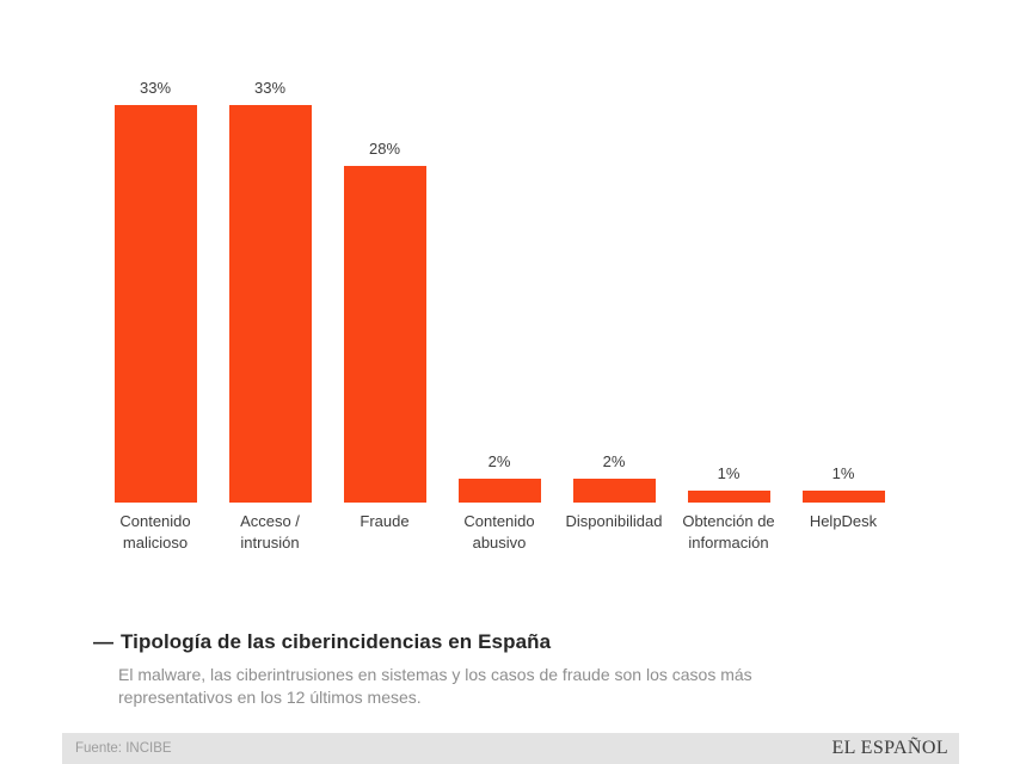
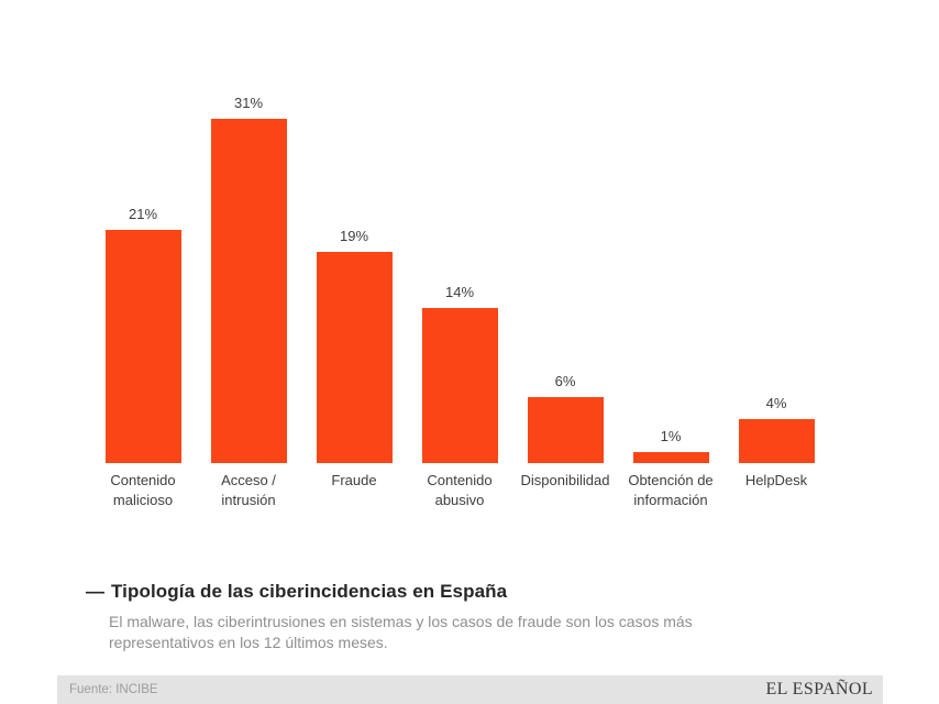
Contenido malicioso: 33% -> 21%
Acceso / intrusión: 33% -> 31%
Fraude: 28% -> 19%
Contenido abusivo: 2% -> 14%
Disponibilidad: 2% -> 6%
HelpDesk: 1% -> 4%
